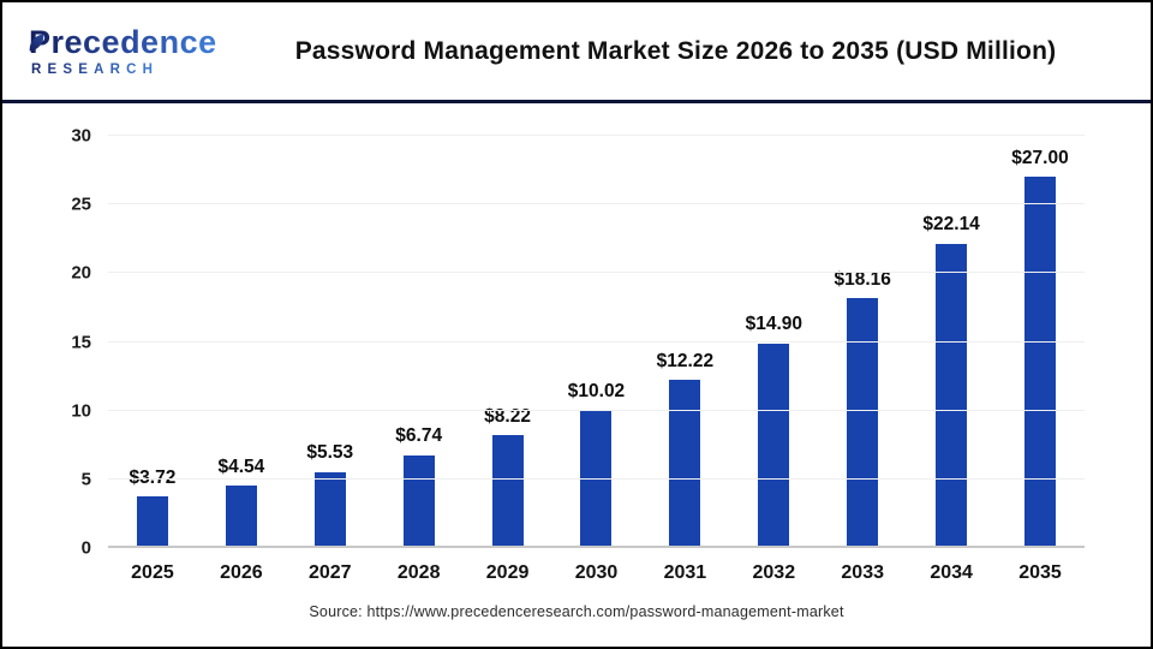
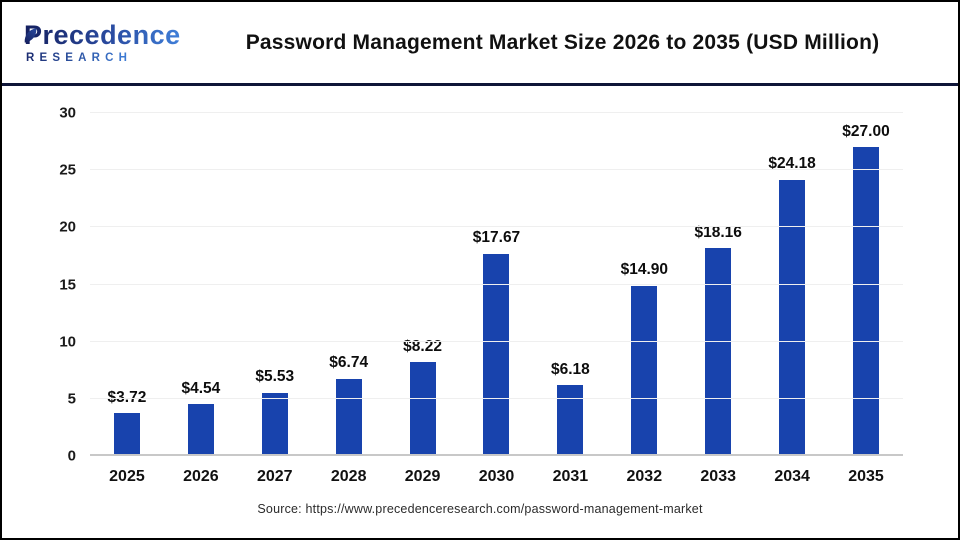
2030: $10.02 -> $17.67
2031: $12.22 -> $6.18
2034: $22.14 -> $24.18
